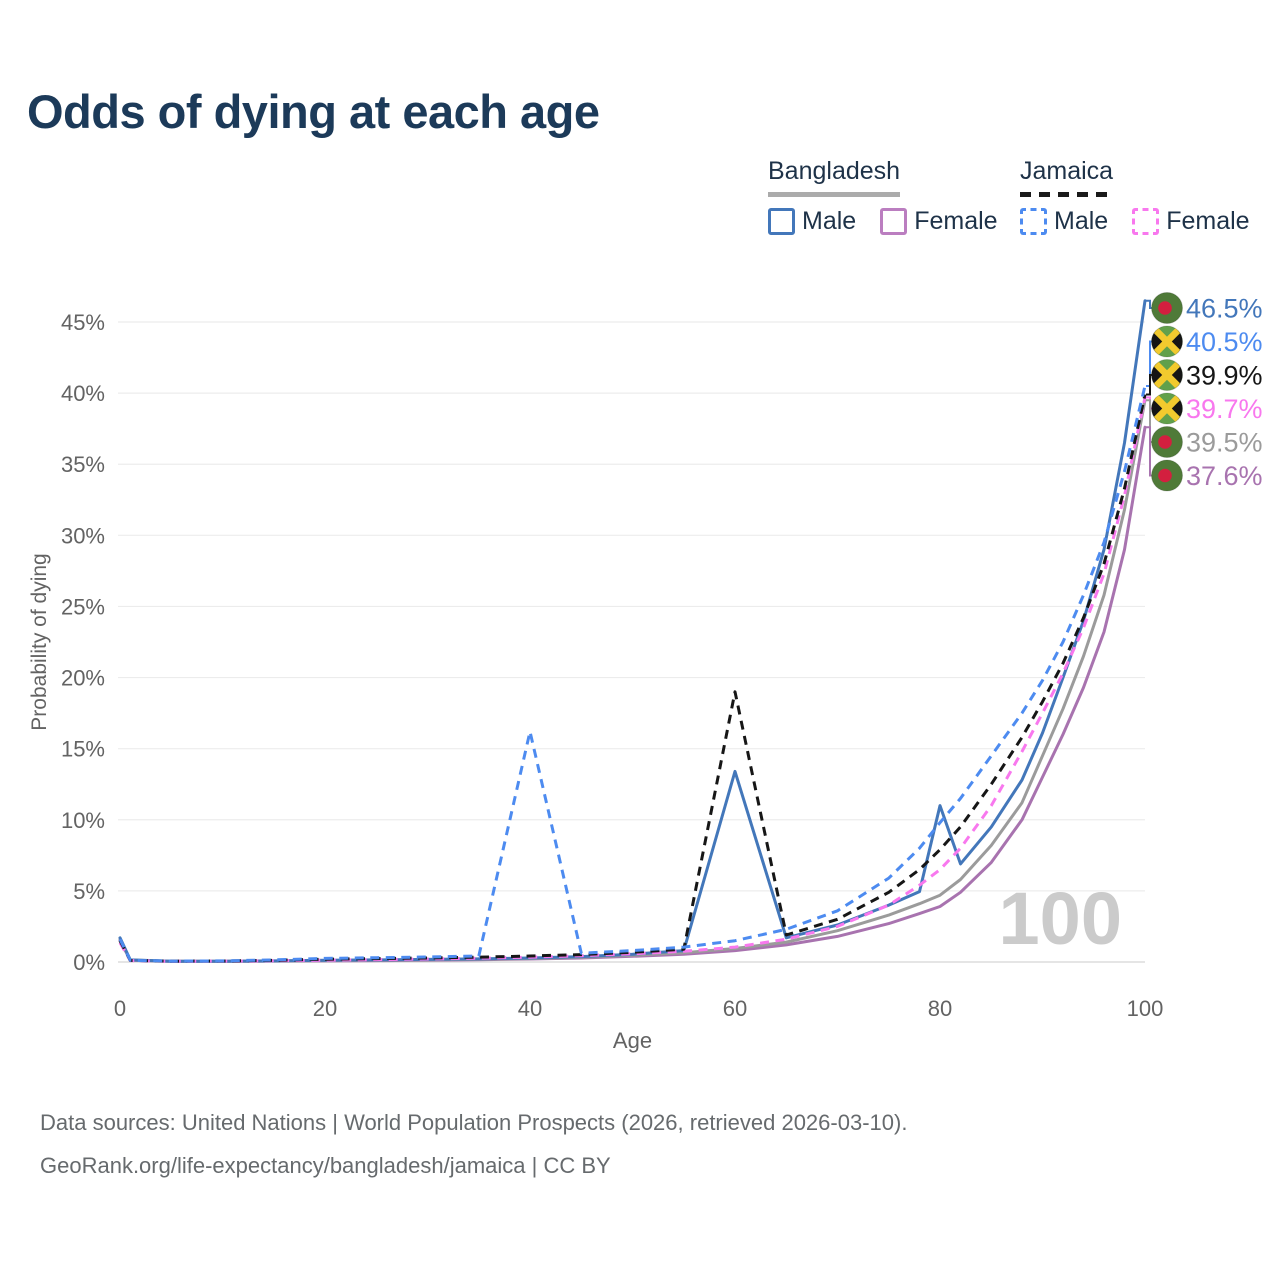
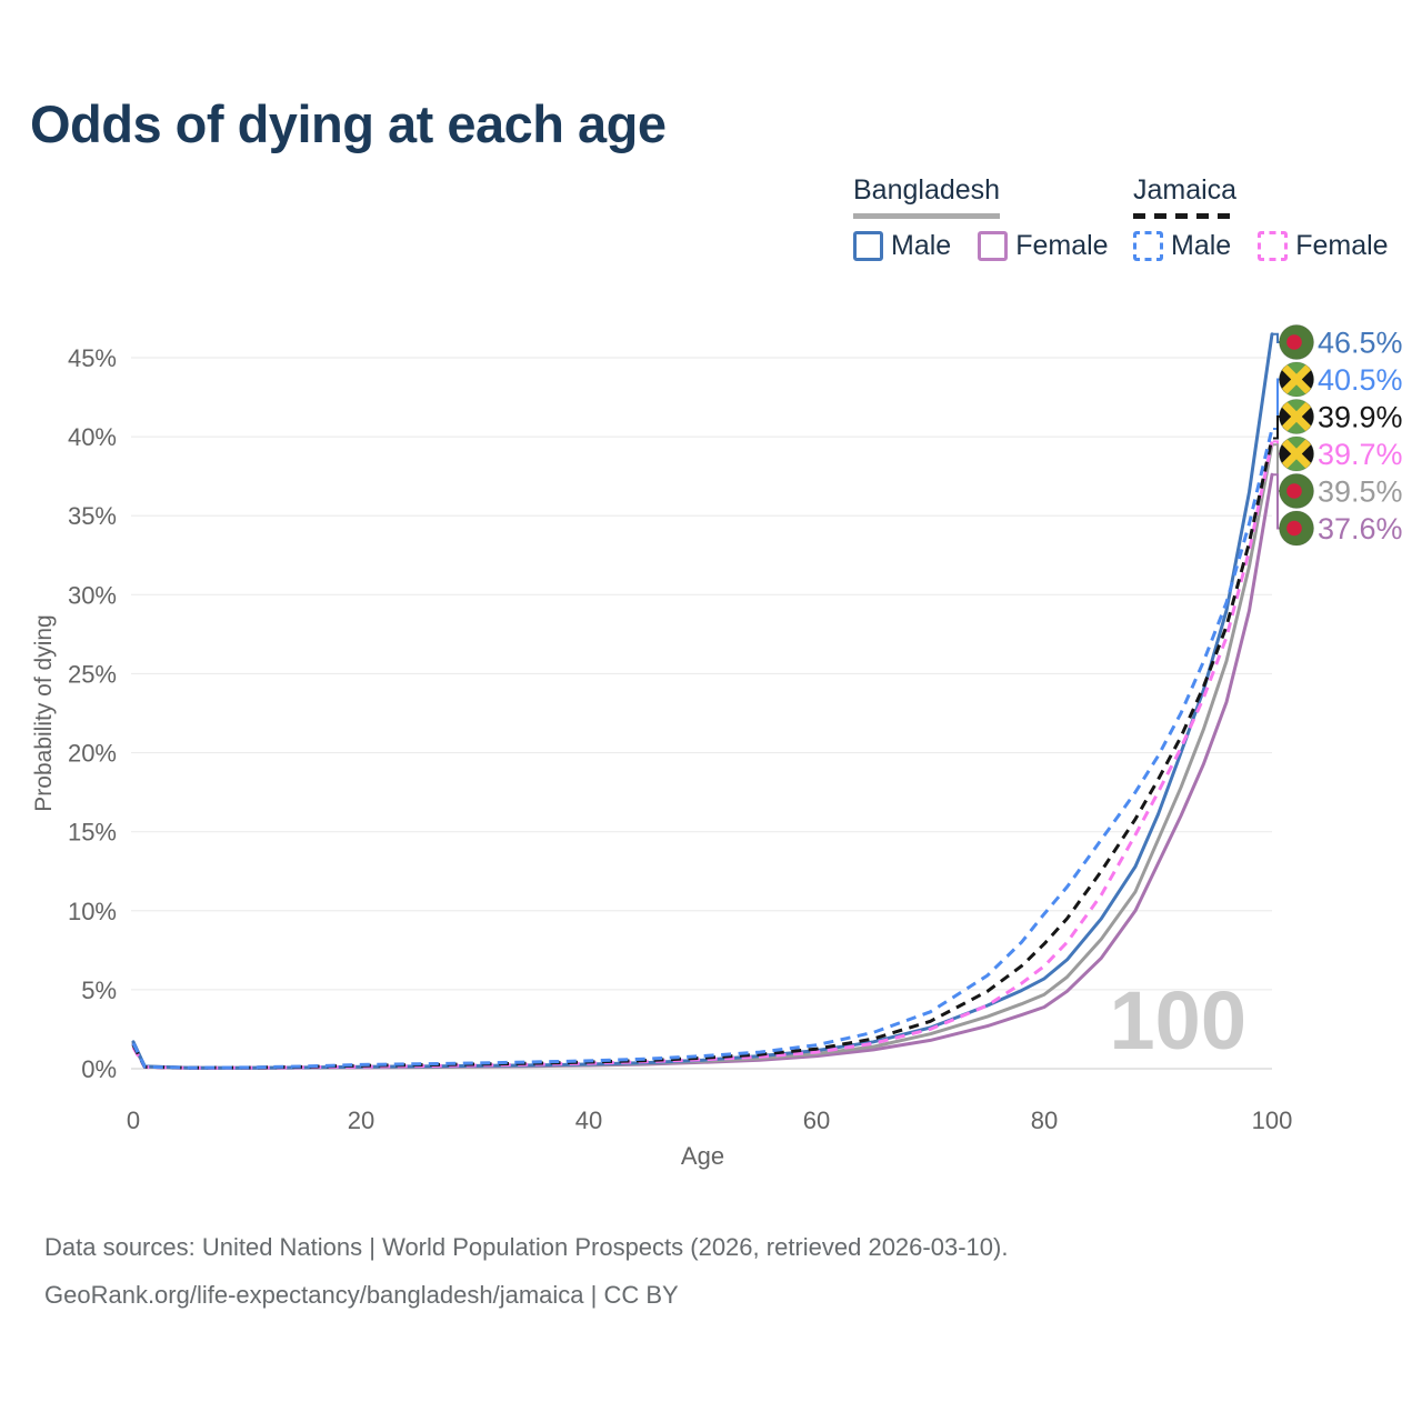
Jamaica Male/40: 16.2% -> 0.5%
Bangladesh Male/60: 13.4% -> 1.1%
Jamaica/60: 19.0% -> 1.2%
Bangladesh Male/80: 11.0% -> 5.7%
